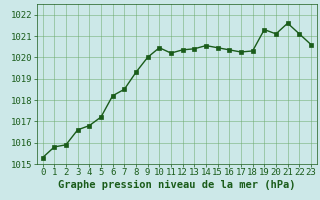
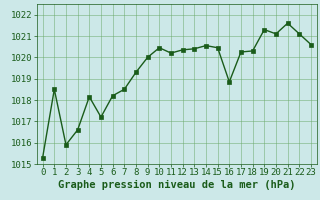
1: 1015.80 -> 1018.50
4: 1016.80 -> 1018.15
16: 1020.35 -> 1018.85
